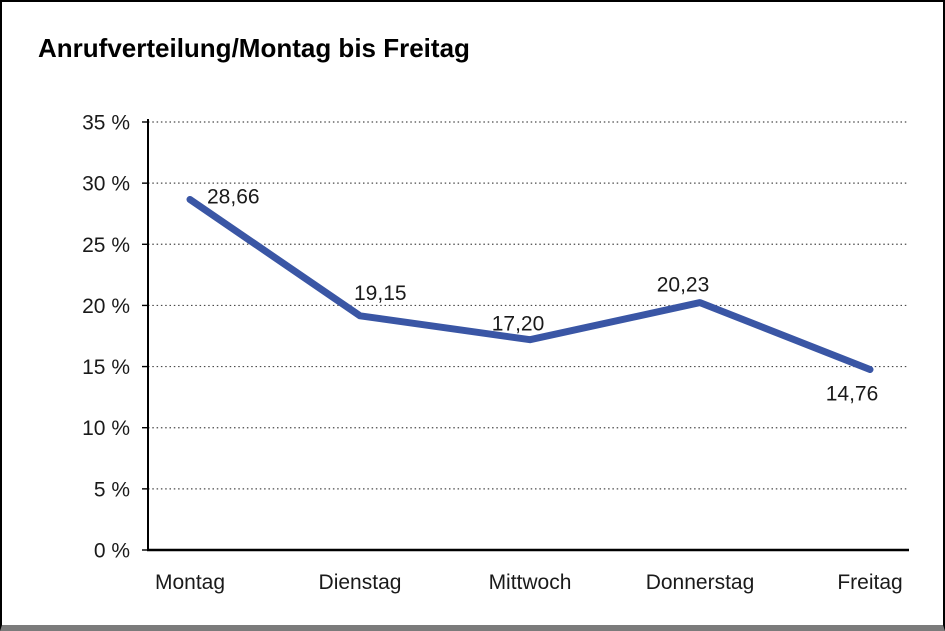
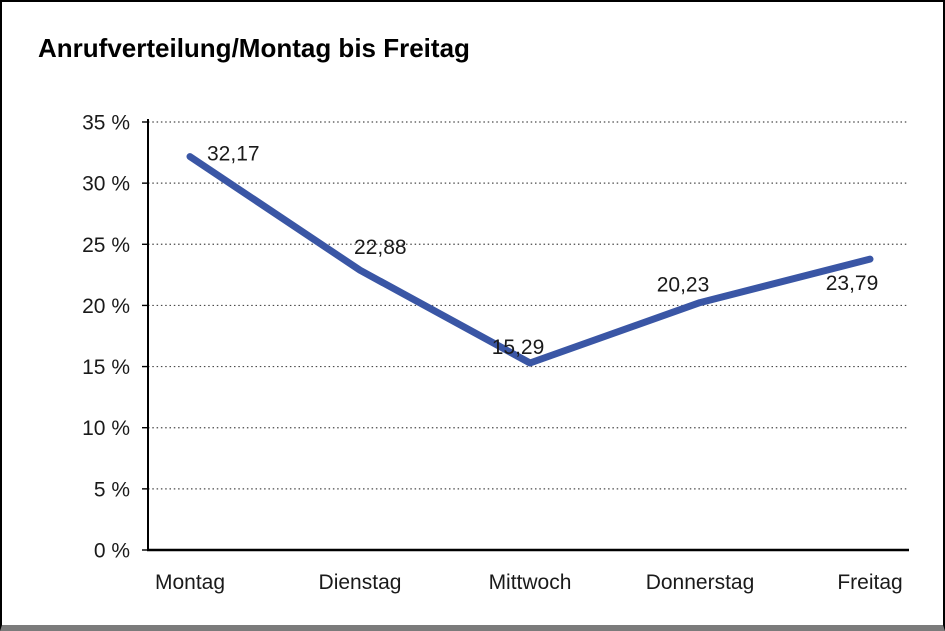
Montag: 28,66 -> 32,17
Dienstag: 19,15 -> 22,88
Mittwoch: 17,20 -> 15,29
Freitag: 14,76 -> 23,79
